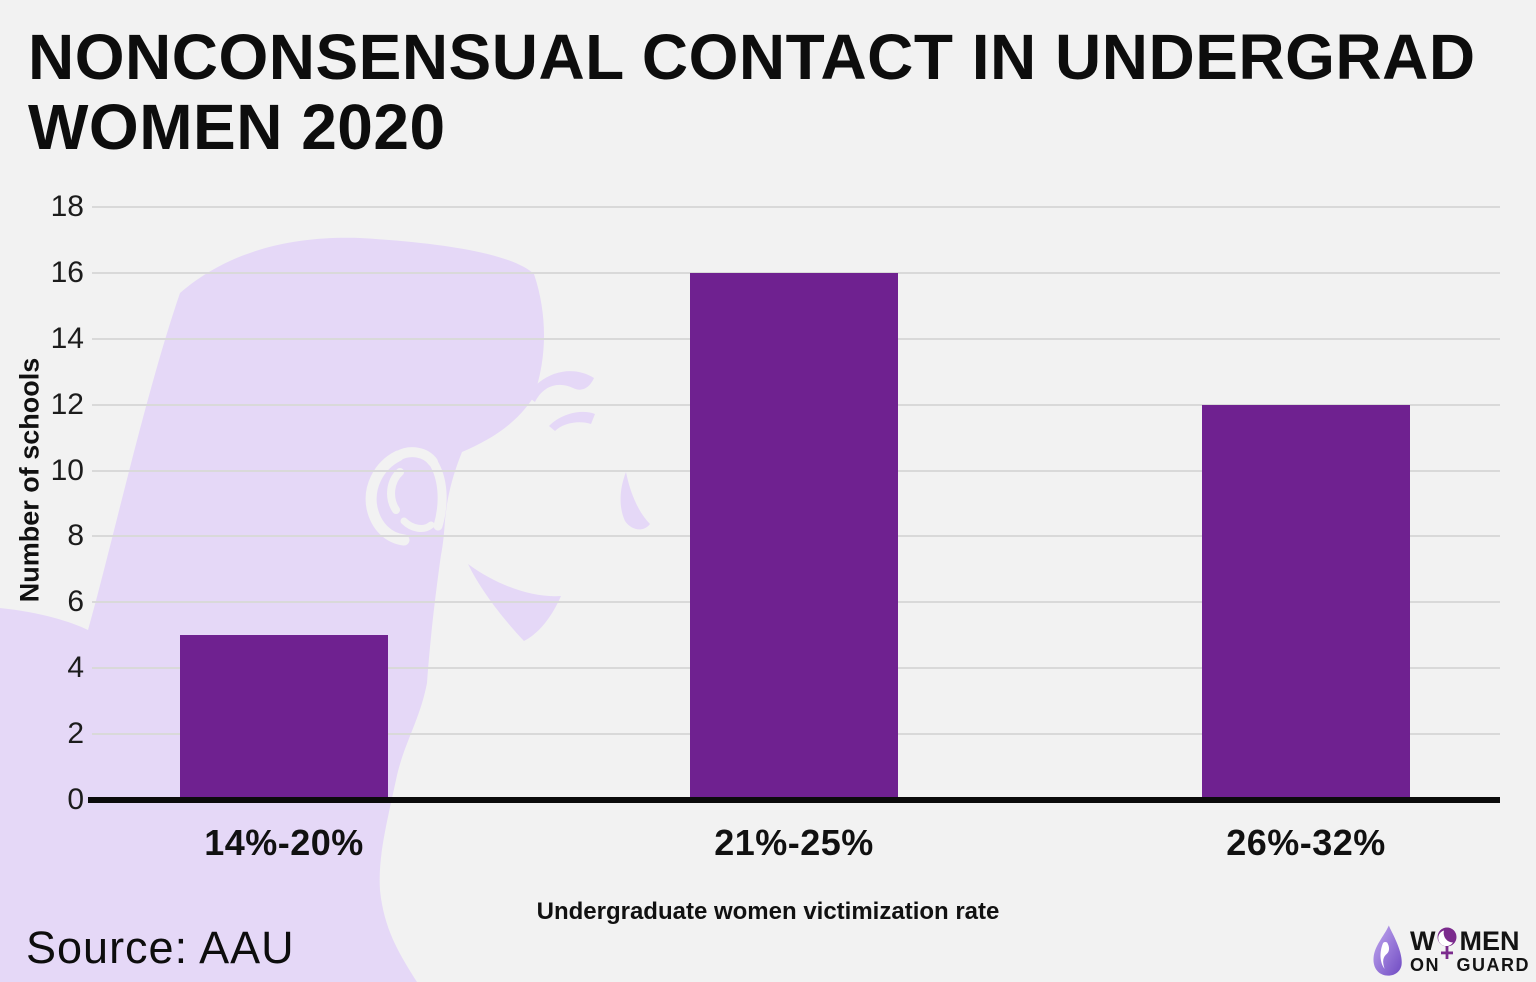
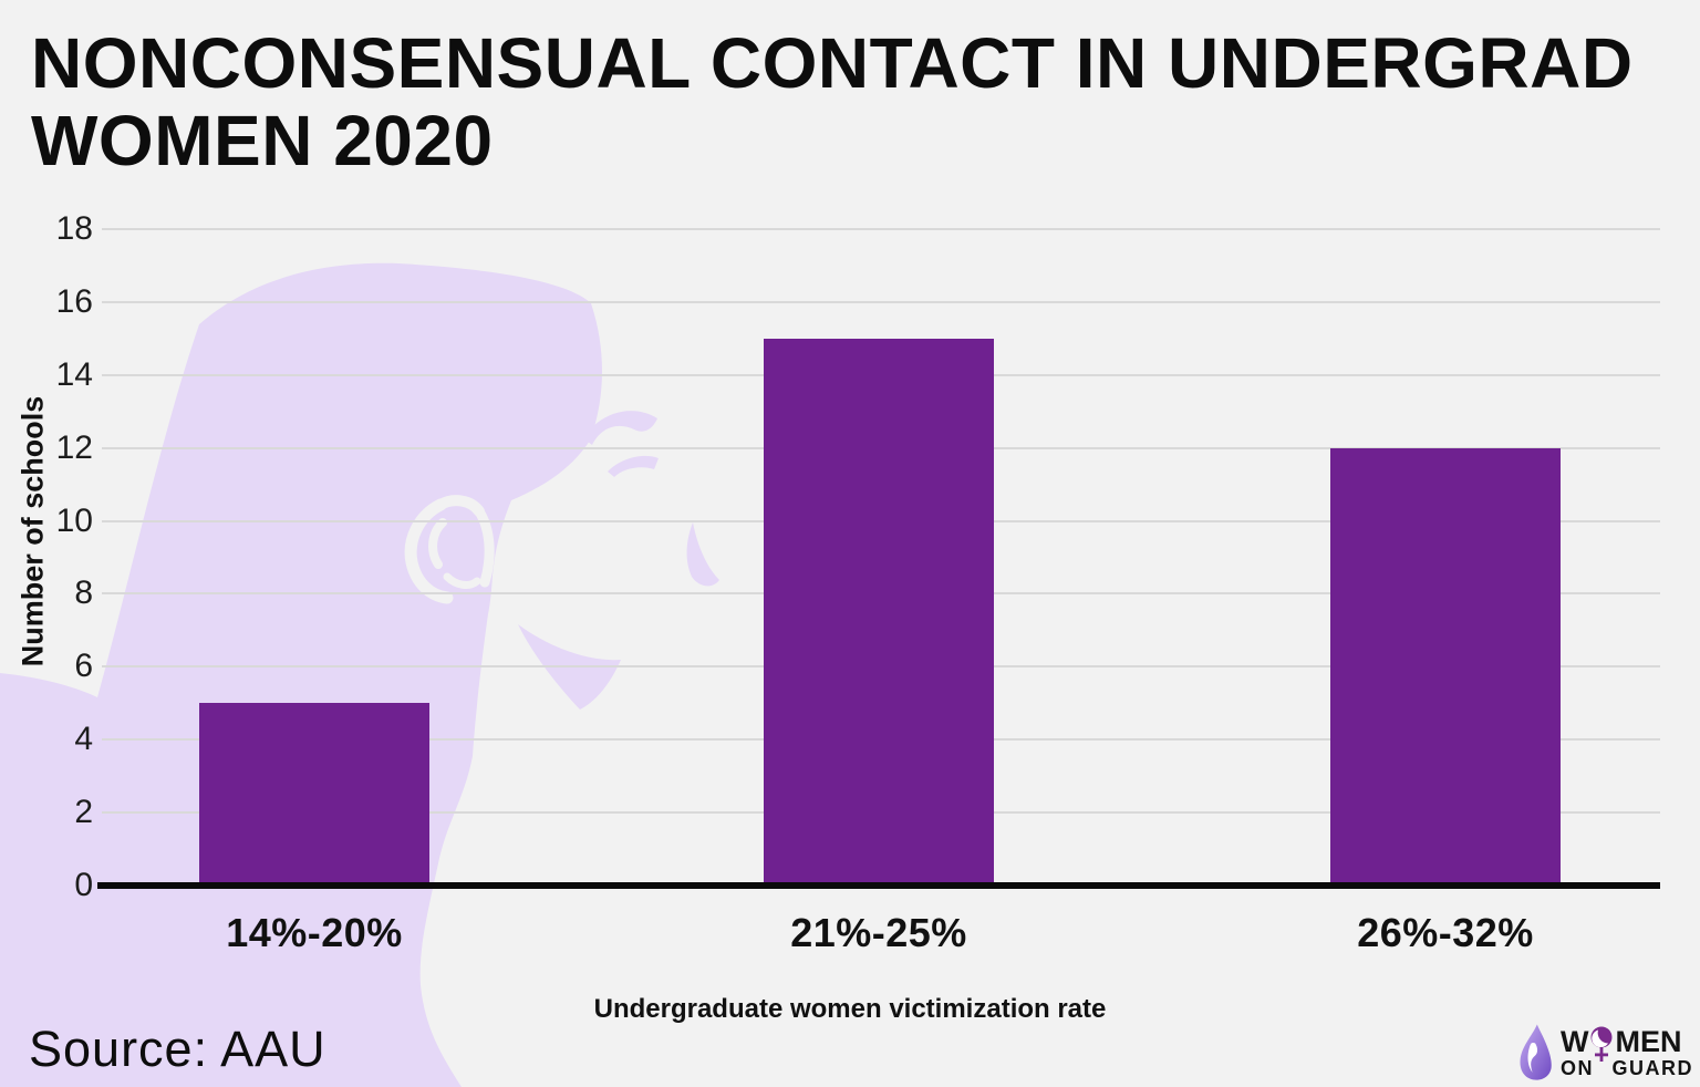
21%-25%: 16 -> 15
